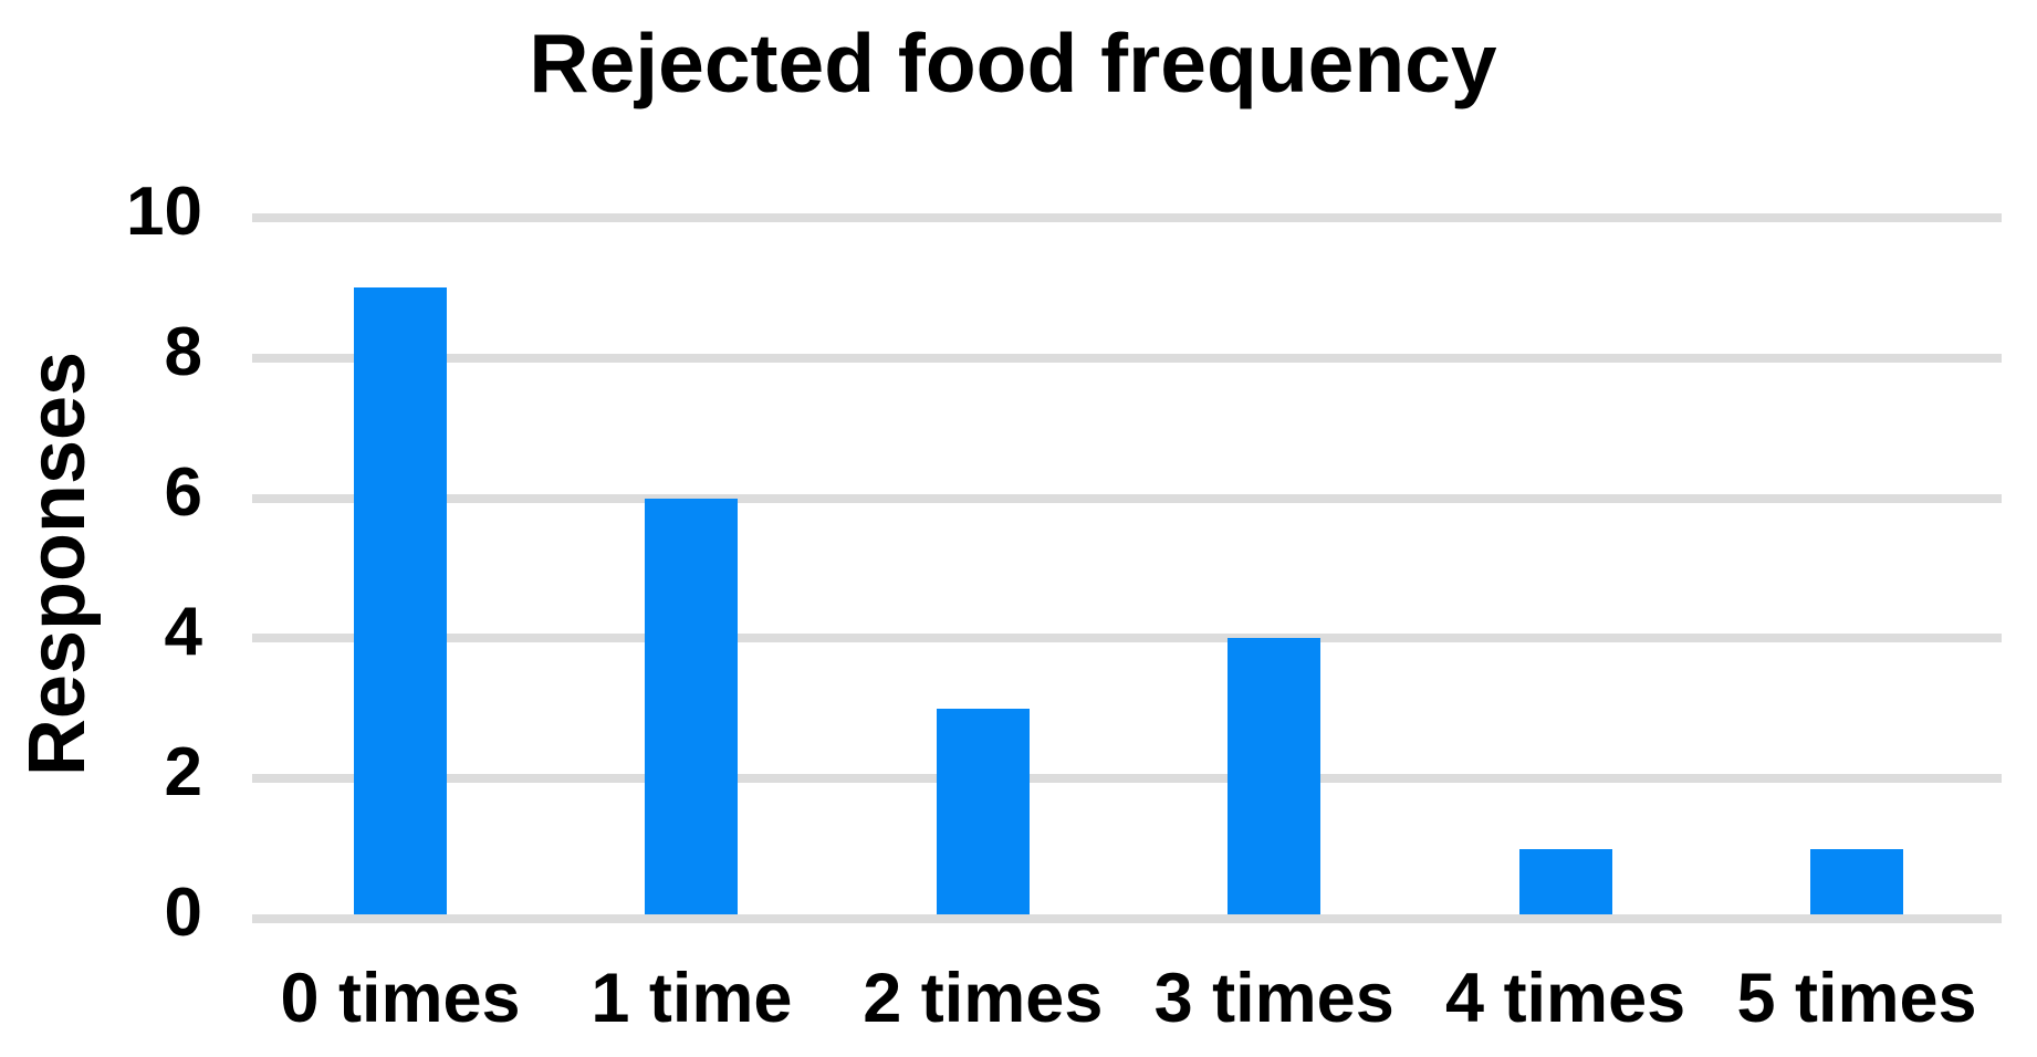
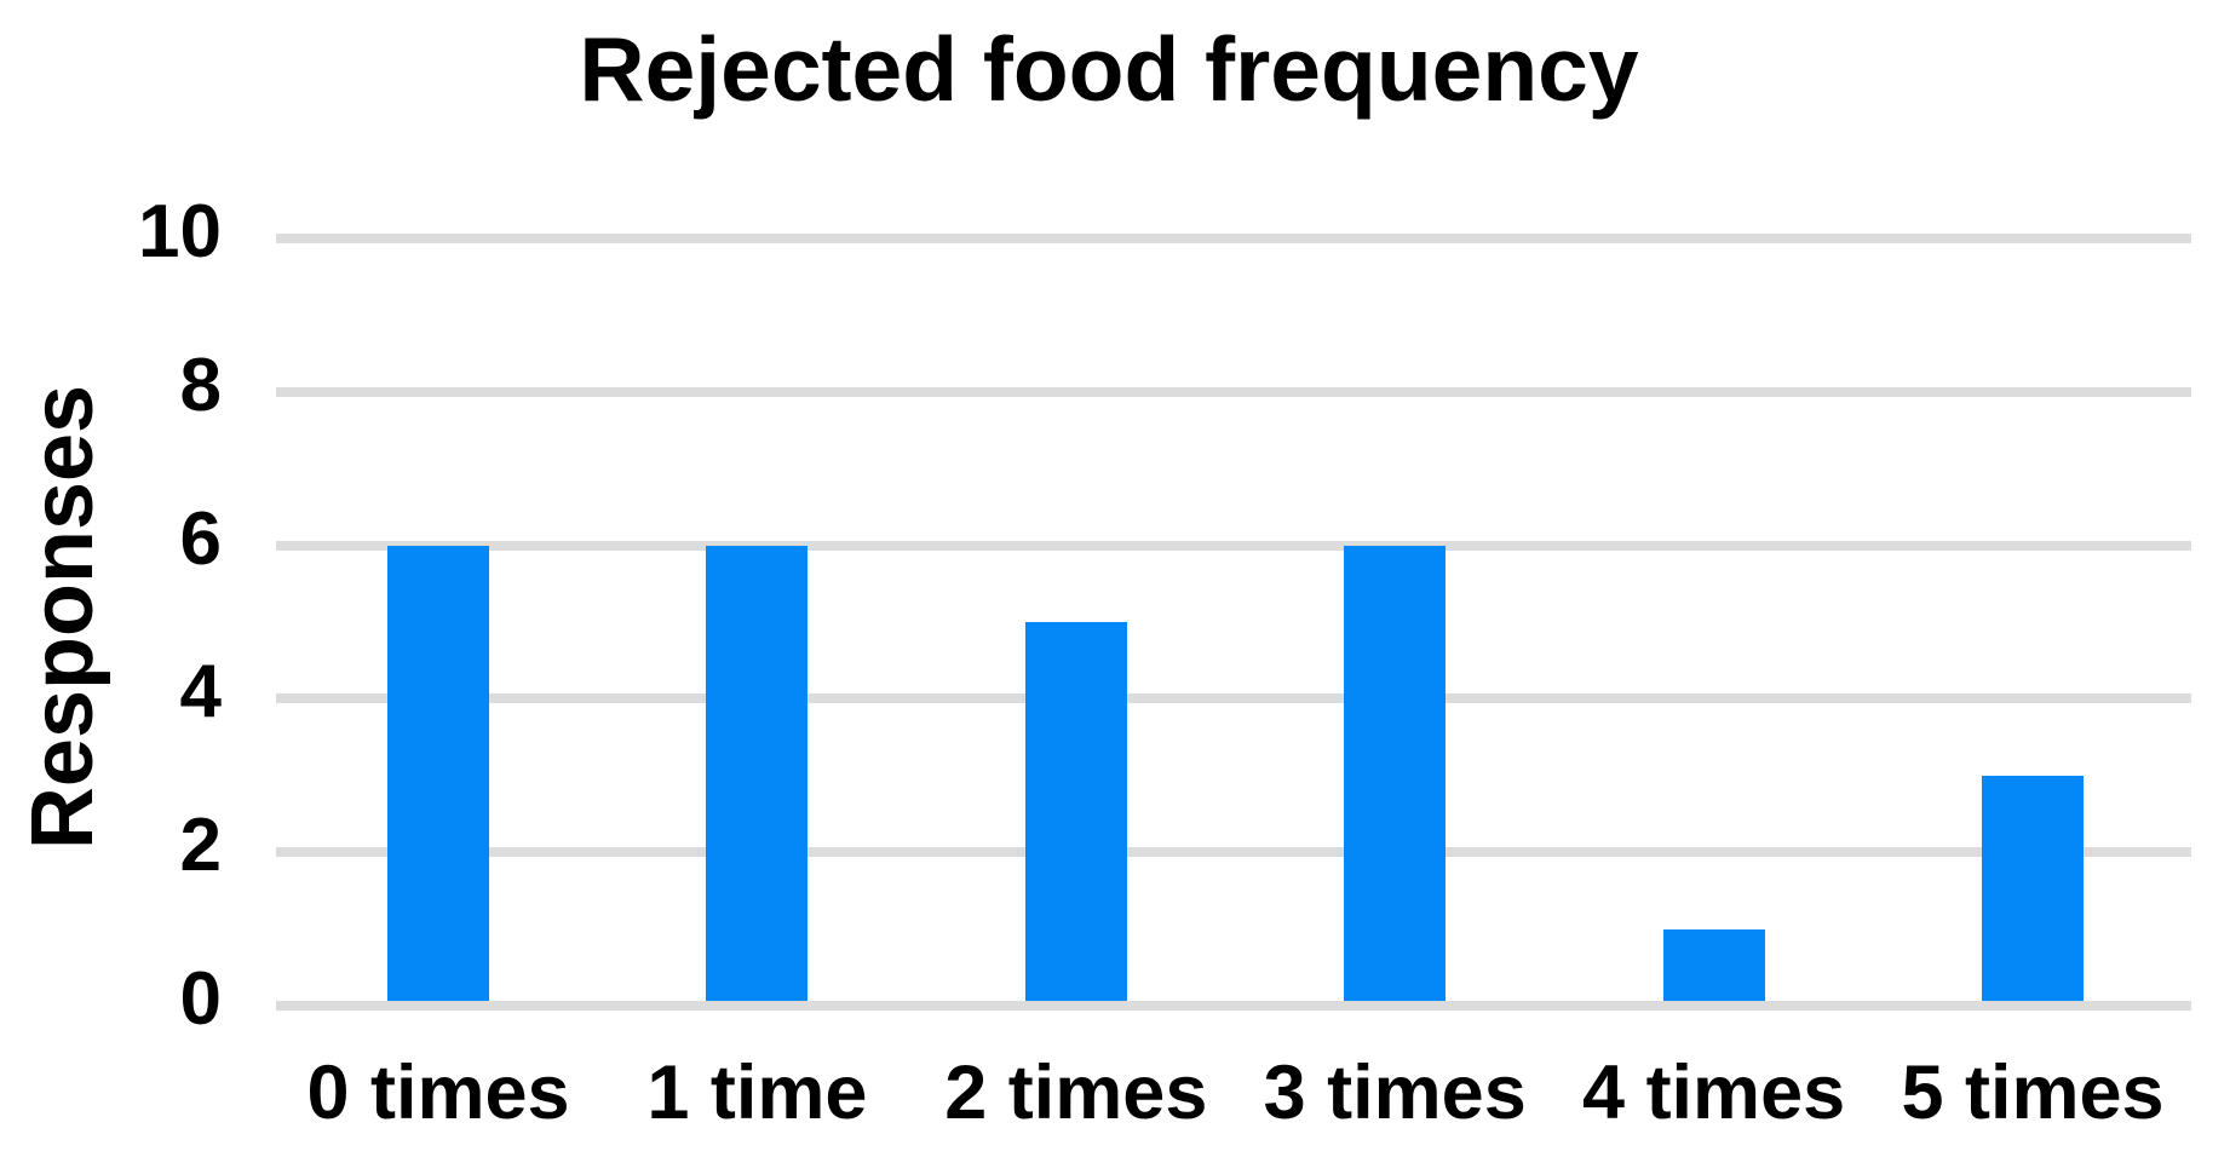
0 times: 9 -> 6
2 times: 3 -> 5
3 times: 4 -> 6
5 times: 1 -> 3
